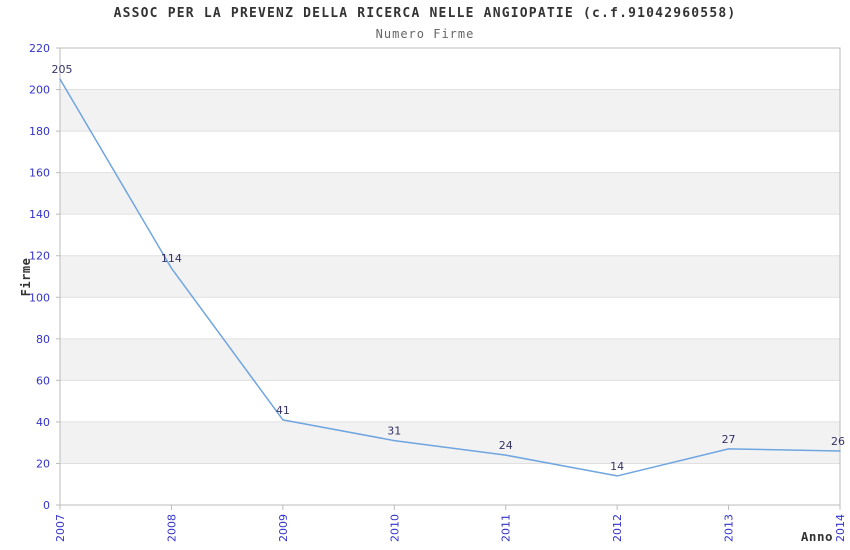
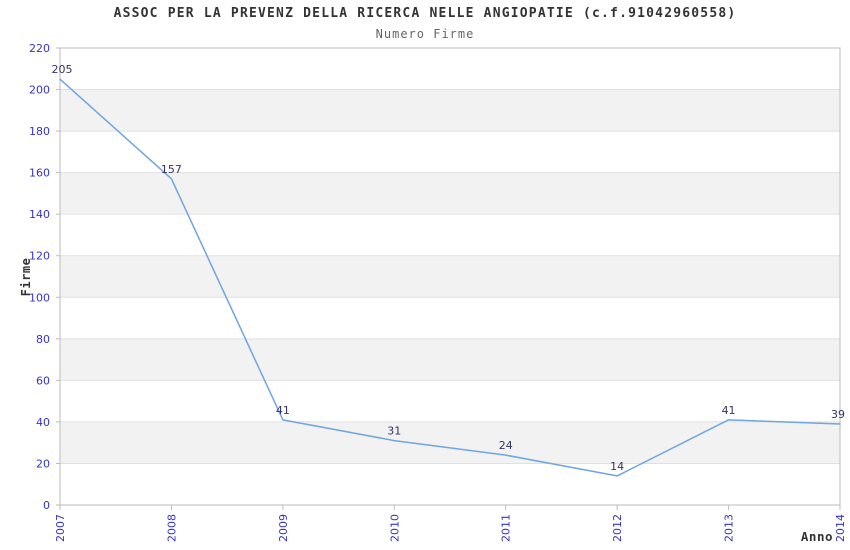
2008: 114 -> 157
2013: 27 -> 41
2014: 26 -> 39
